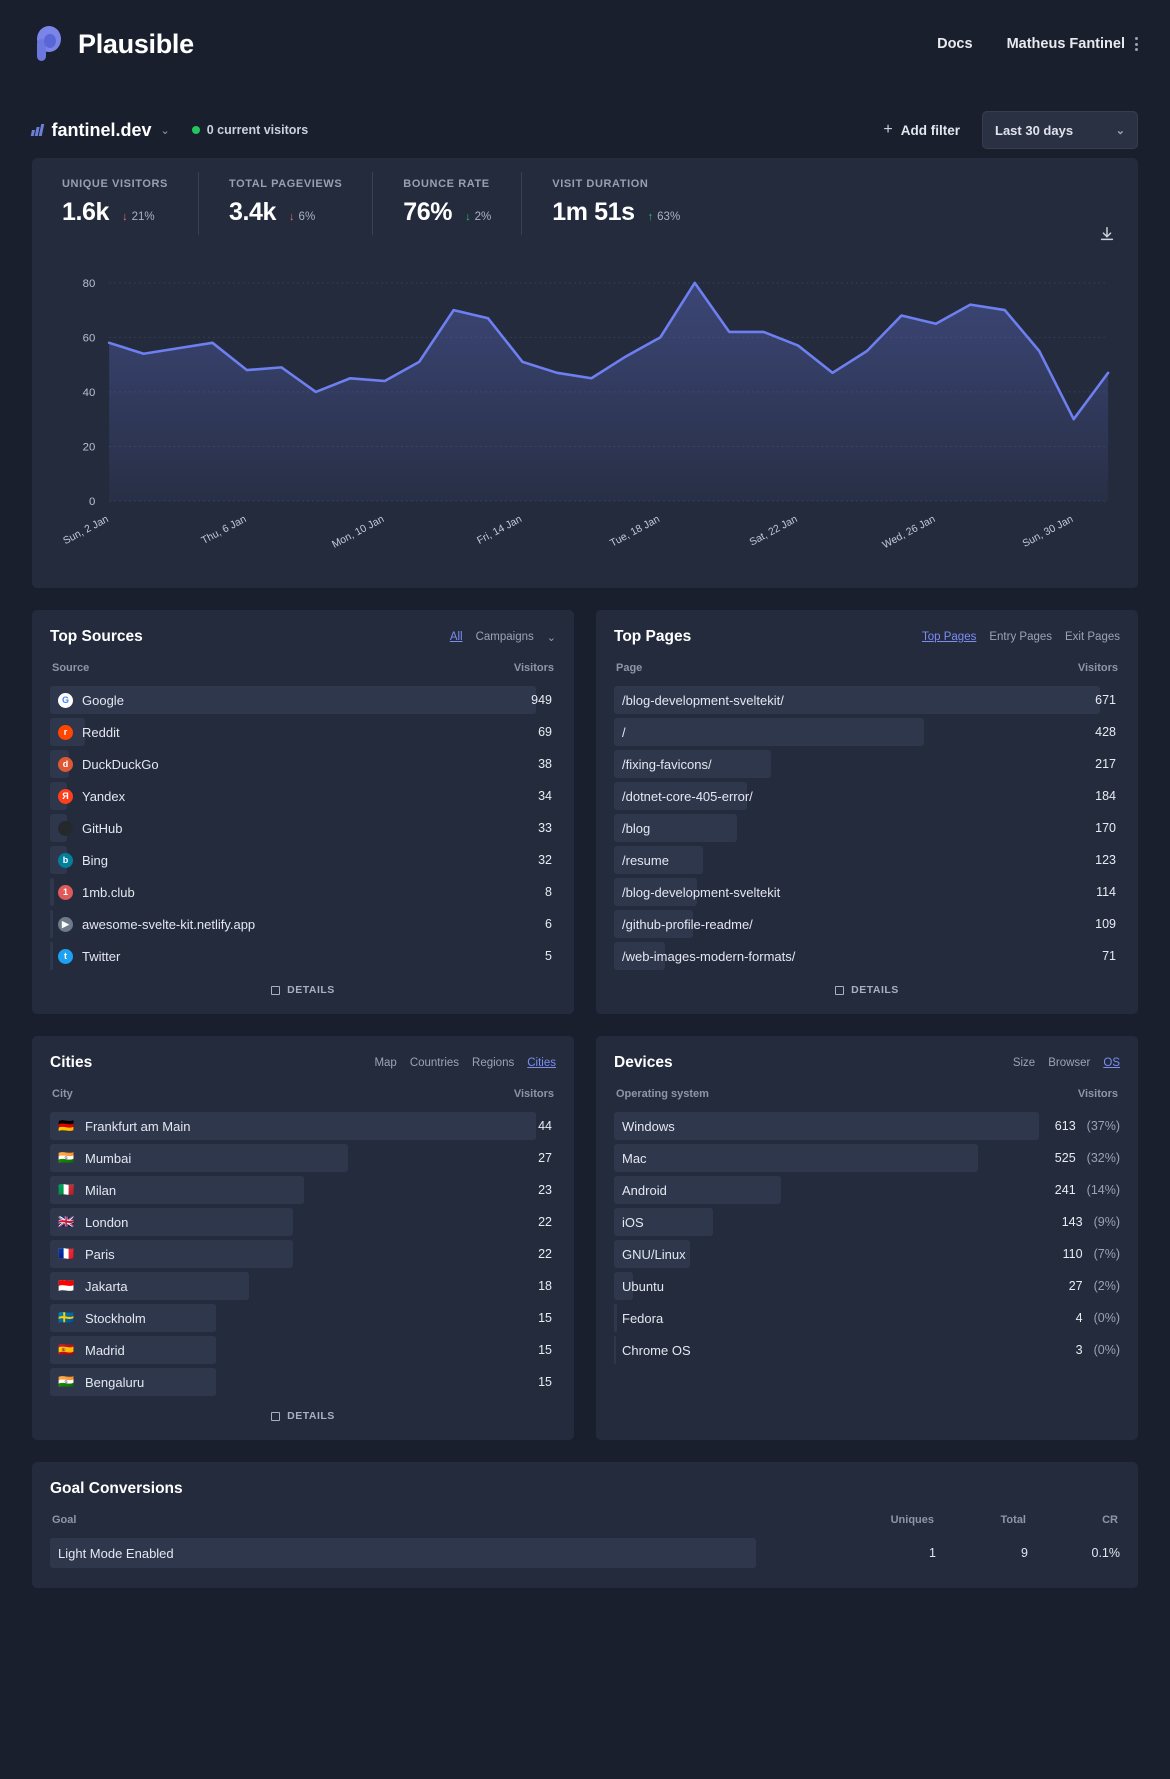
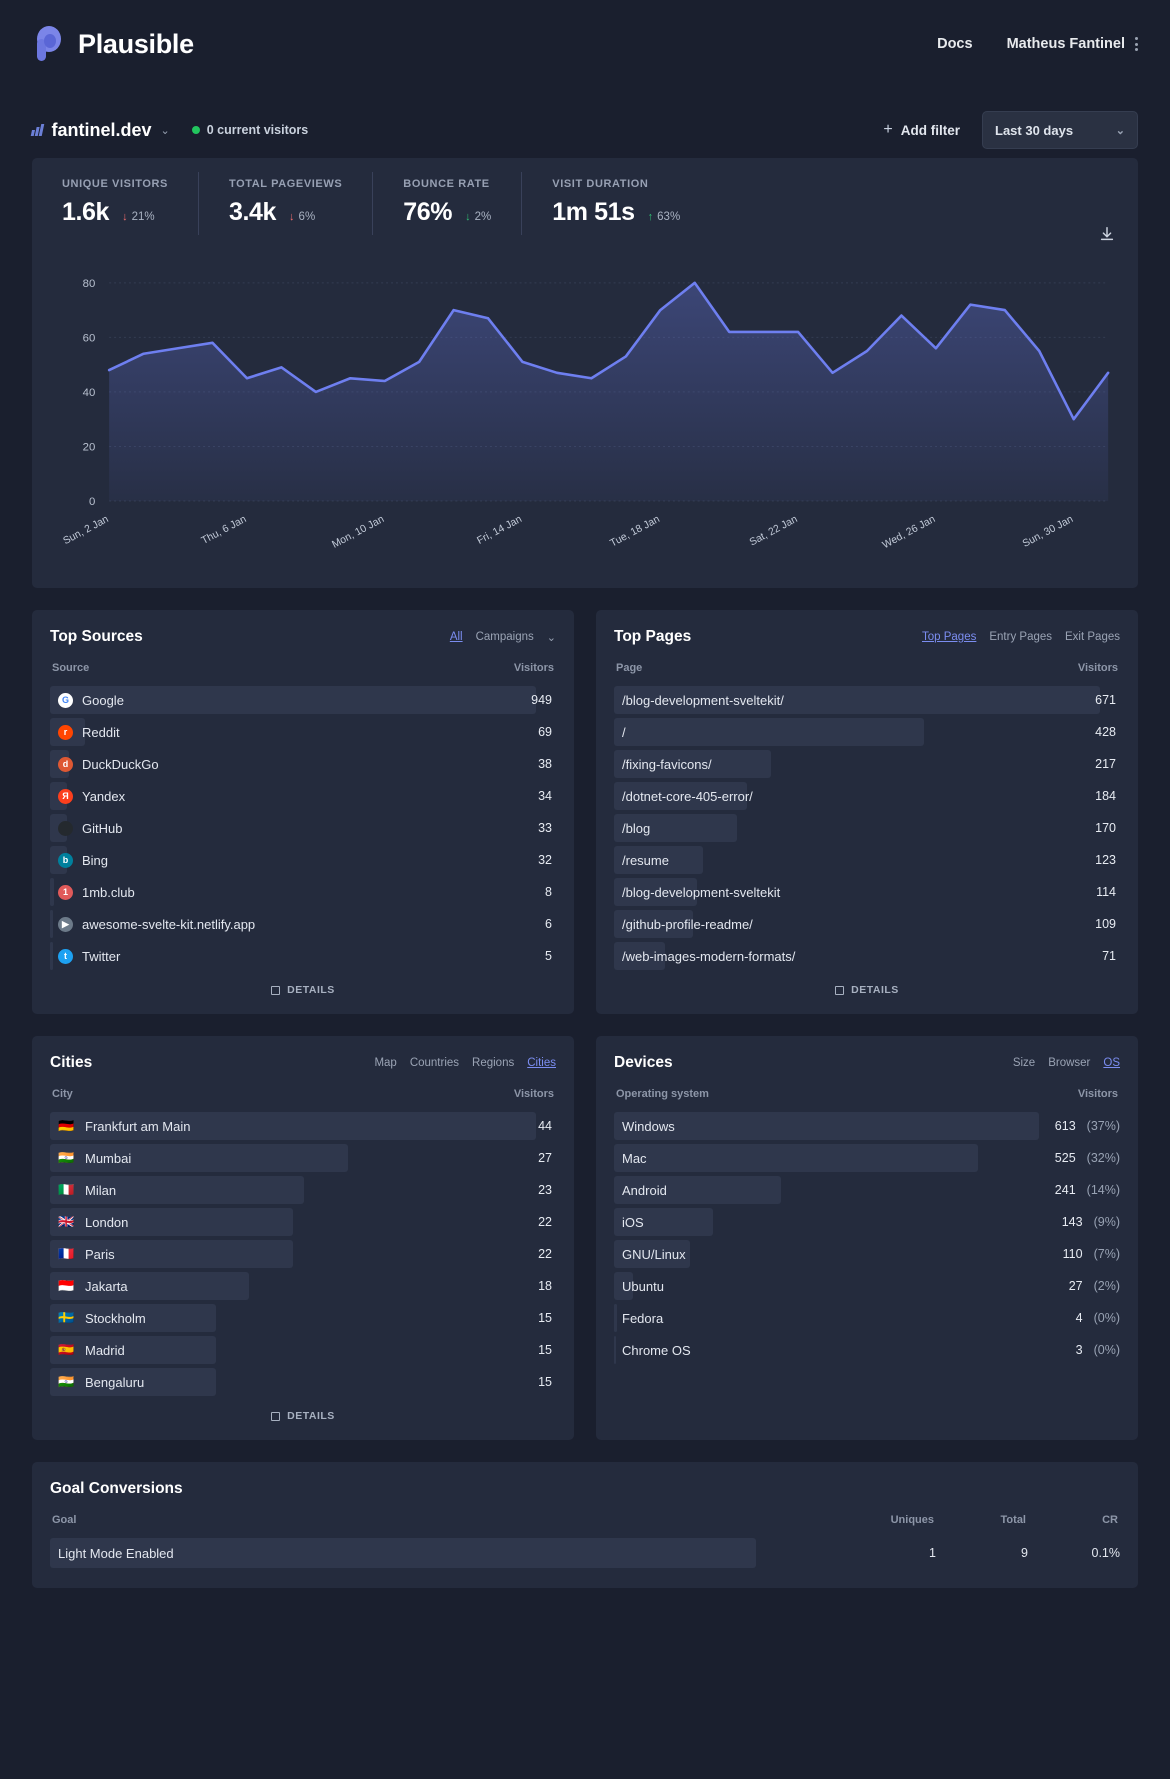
Sun, 2 Jan: 58 -> 48
Thu, 6 Jan: 48 -> 45
Tue, 18 Jan: 60 -> 70
Sat, 22 Jan: 57 -> 62
Wed, 26 Jan: 65 -> 56
